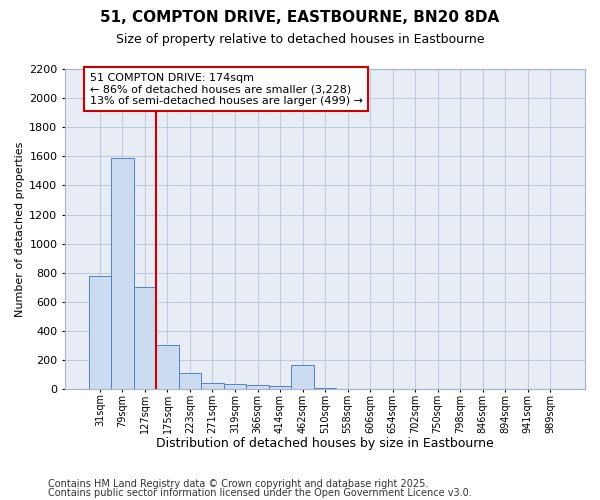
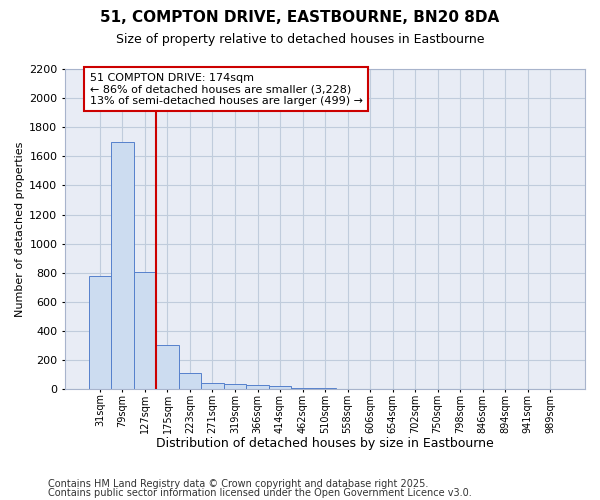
79sqm: 1590 -> 1700
127sqm: 700 -> 800
462sqm: 170 -> 10
